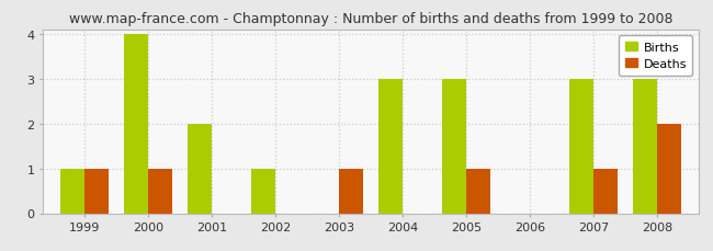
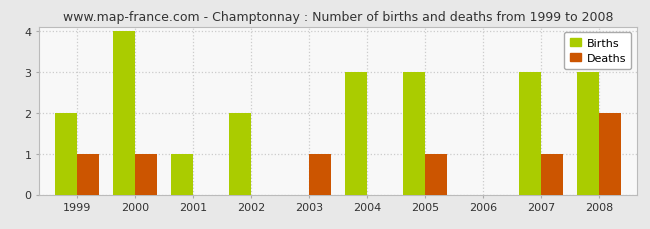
Births/1999: 1 -> 2
Births/2001: 2 -> 1
Births/2002: 1 -> 2
